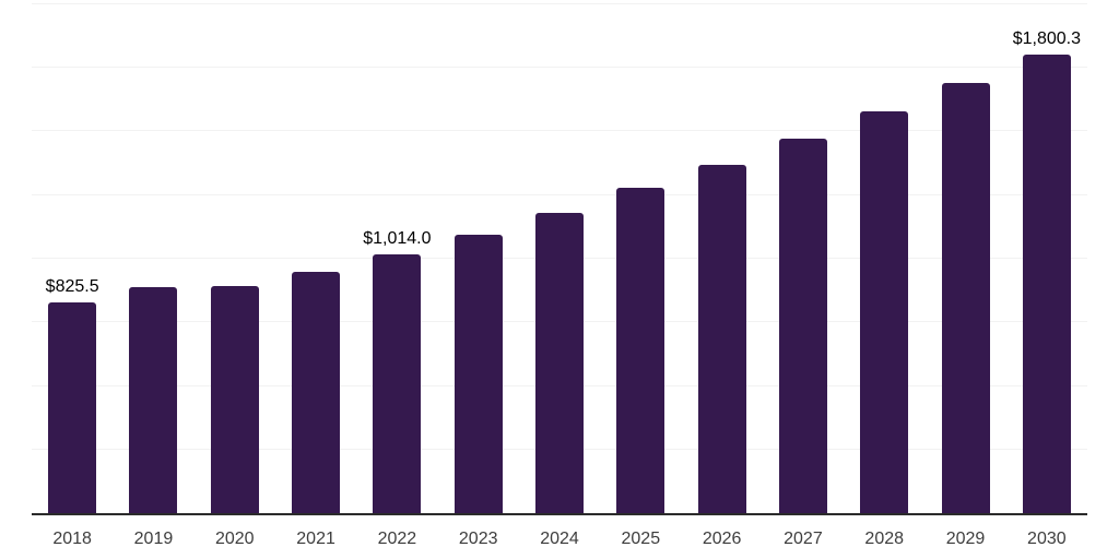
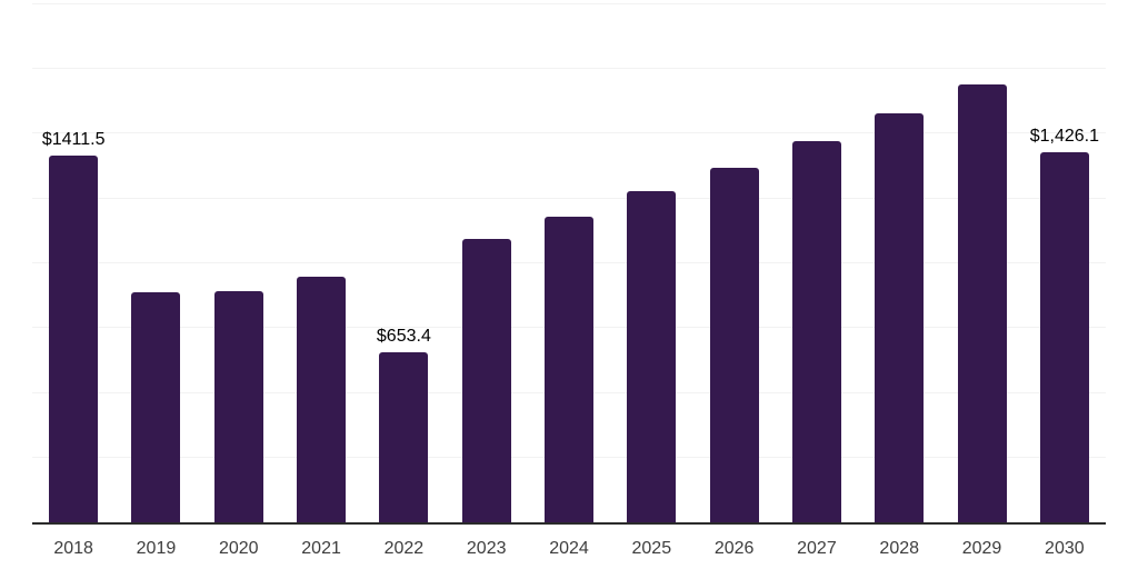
2018: $825.5 -> $1411.5
2022: $1,014.0 -> $653.4
2030: $1,800.3 -> $1,426.1
